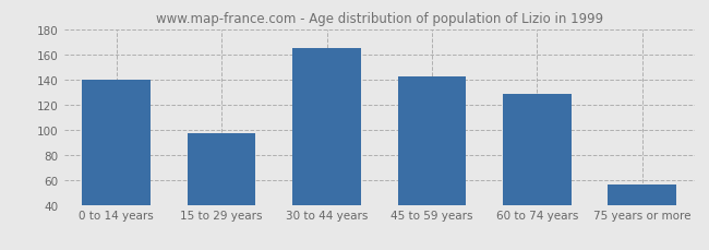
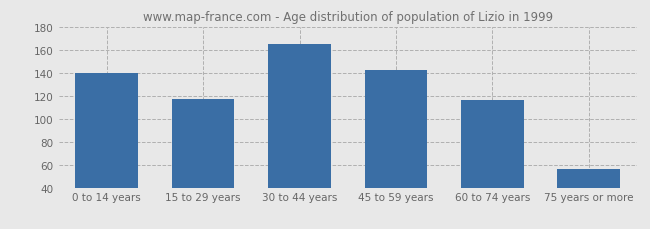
15 to 29 years: 97 -> 117
60 to 74 years: 128 -> 116
